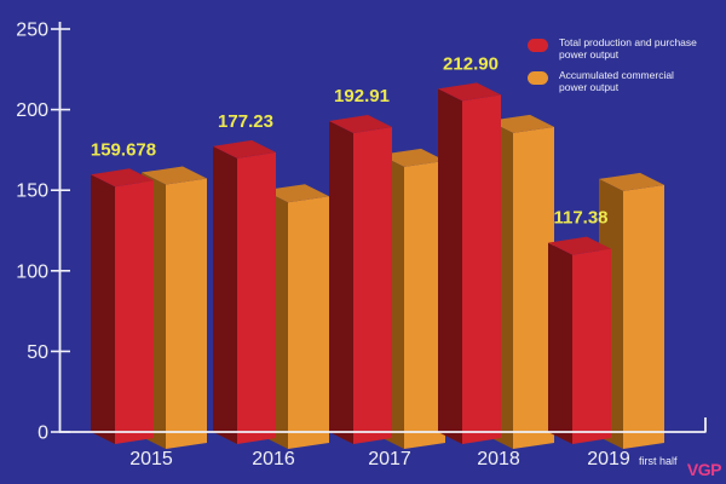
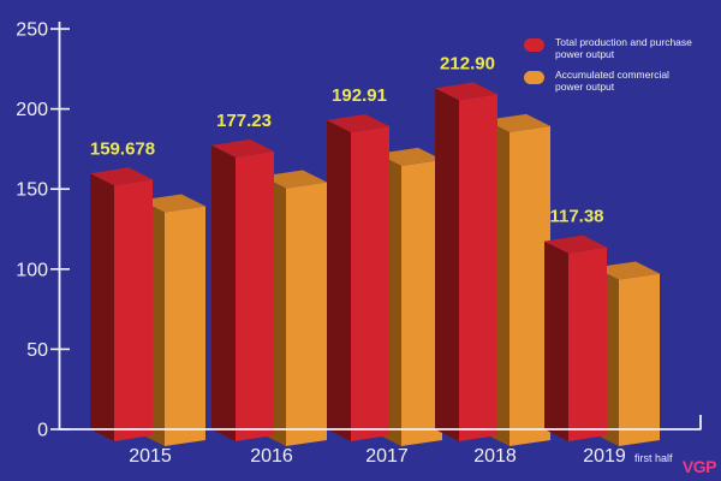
Accumulated commercial power output/2015: 164 -> 146
Accumulated commercial power output/2016: 153 -> 161
Accumulated commercial power output/2019: 160 -> 104
